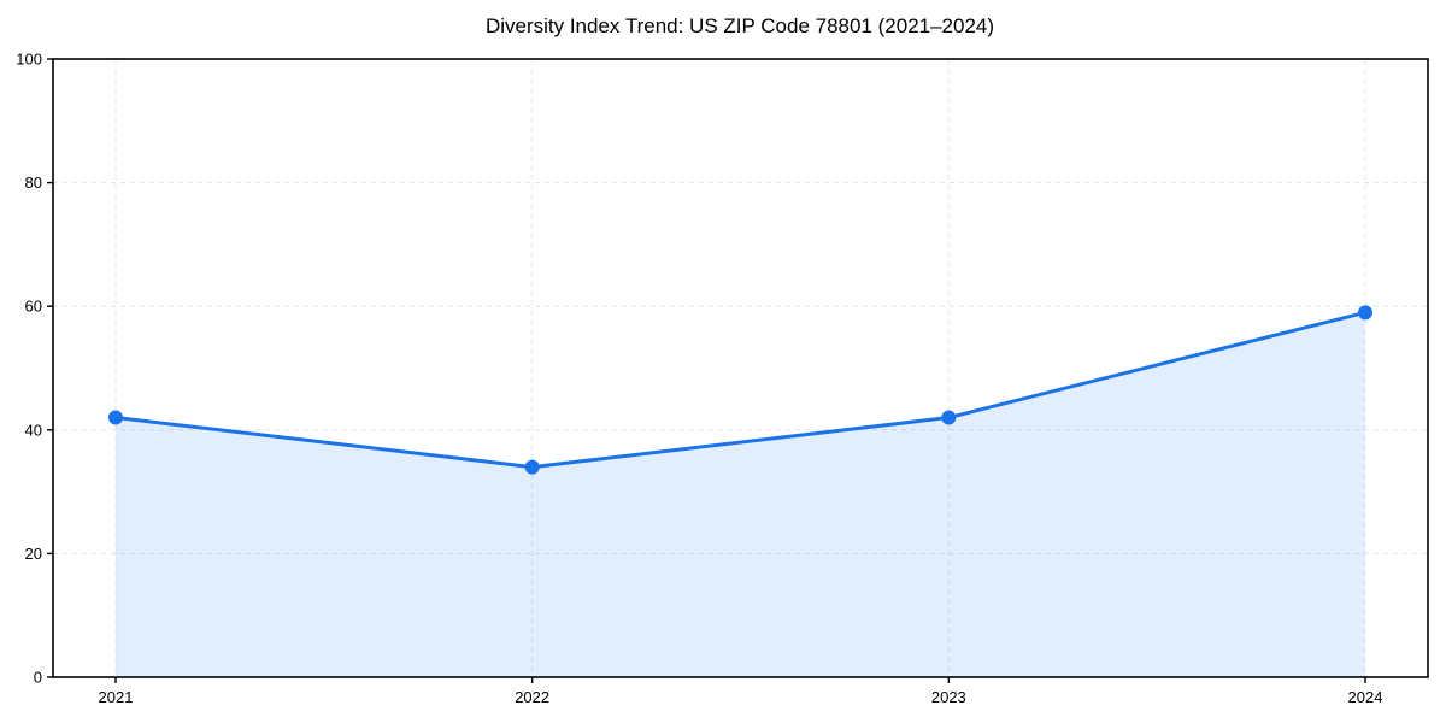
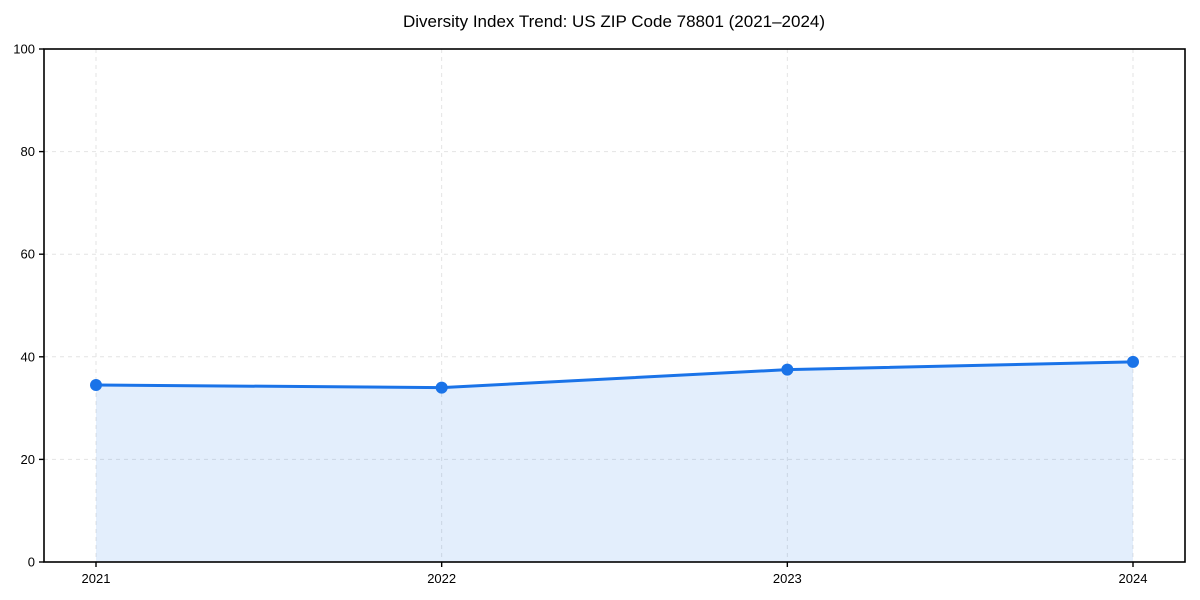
2021: 42 -> 34
2023: 42 -> 38
2024: 59 -> 39
